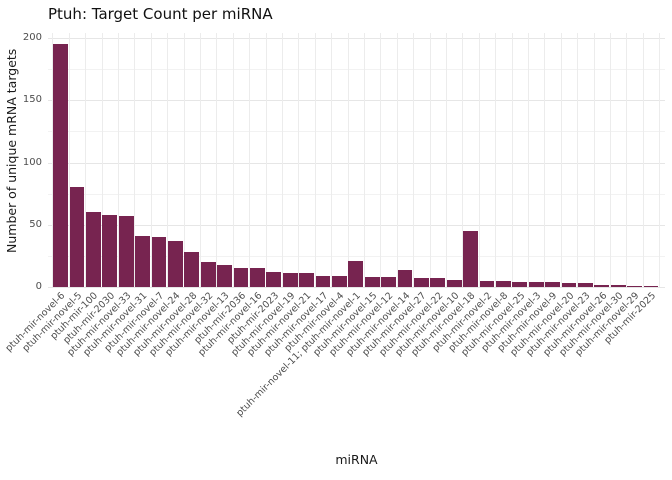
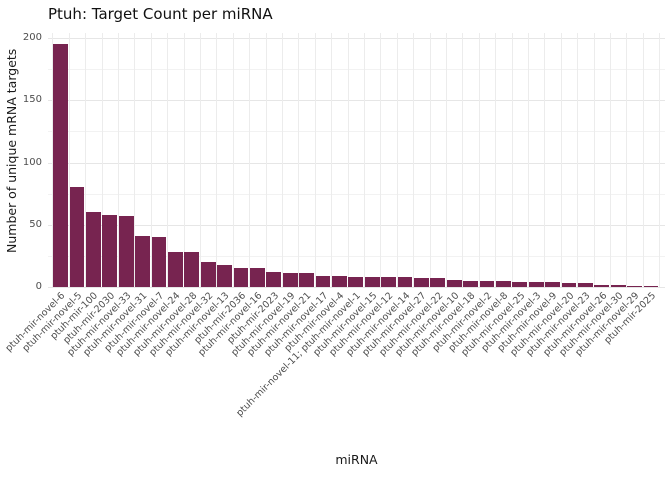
ptuh-mir-novel-24: 37 -> 28
ptuh-mir-novel-11; ptuh-mir-novel-1: 21 -> 8
ptuh-mir-novel-14: 14 -> 8
ptuh-mir-novel-18: 45 -> 5
